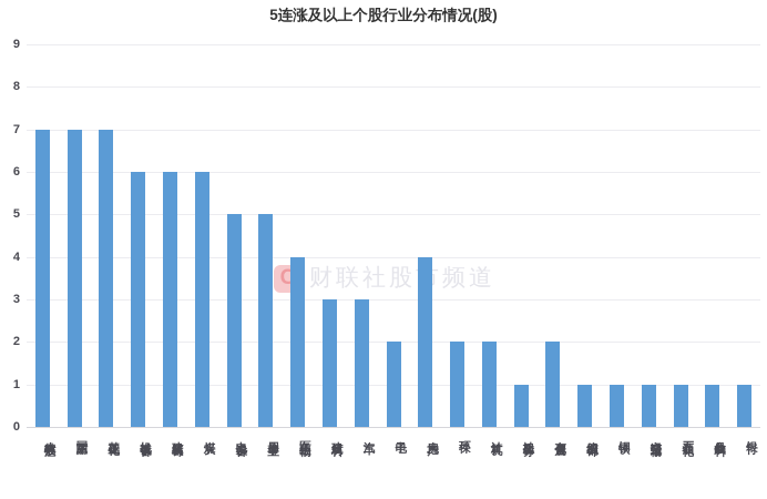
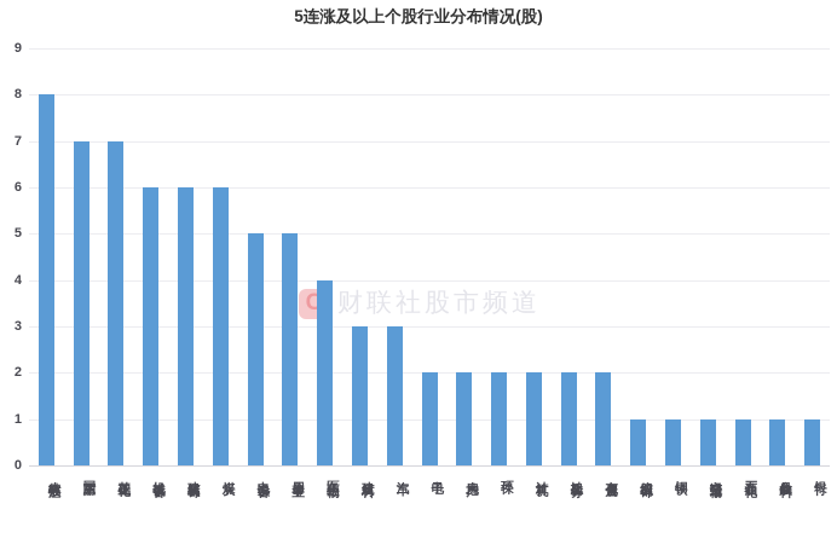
农林牧渔: 7 -> 8
房地产: 4 -> 2
社会服务: 1 -> 2
